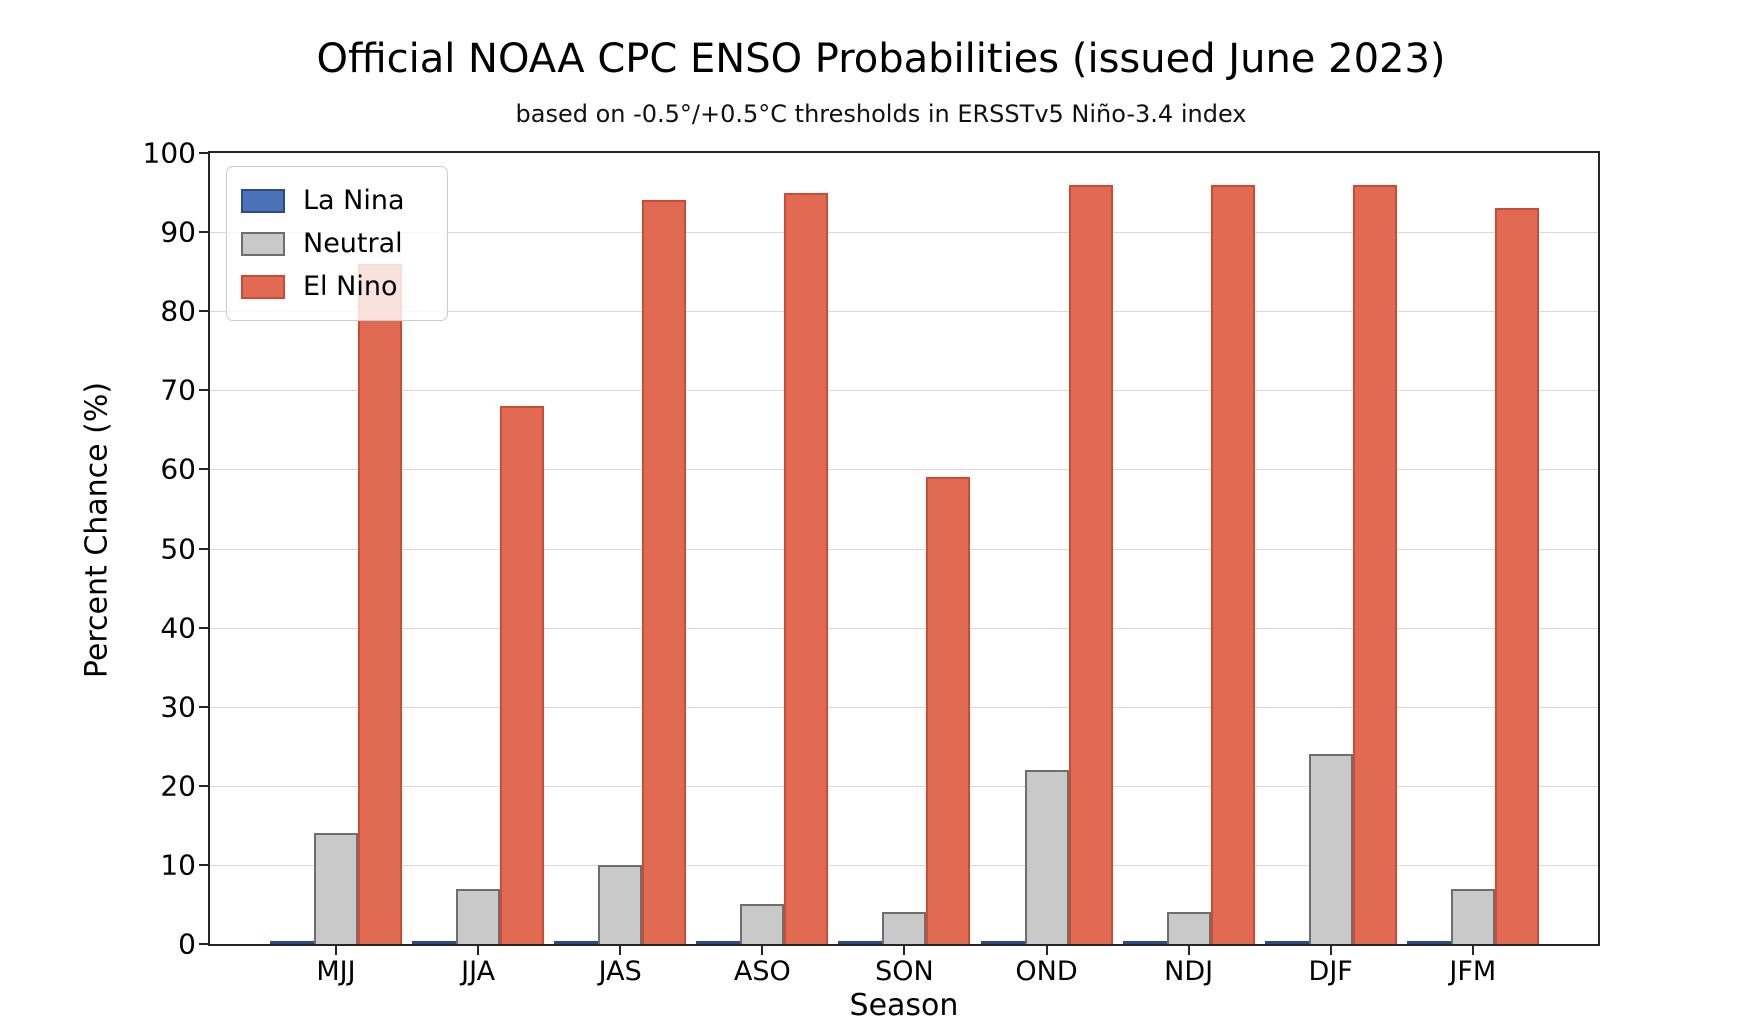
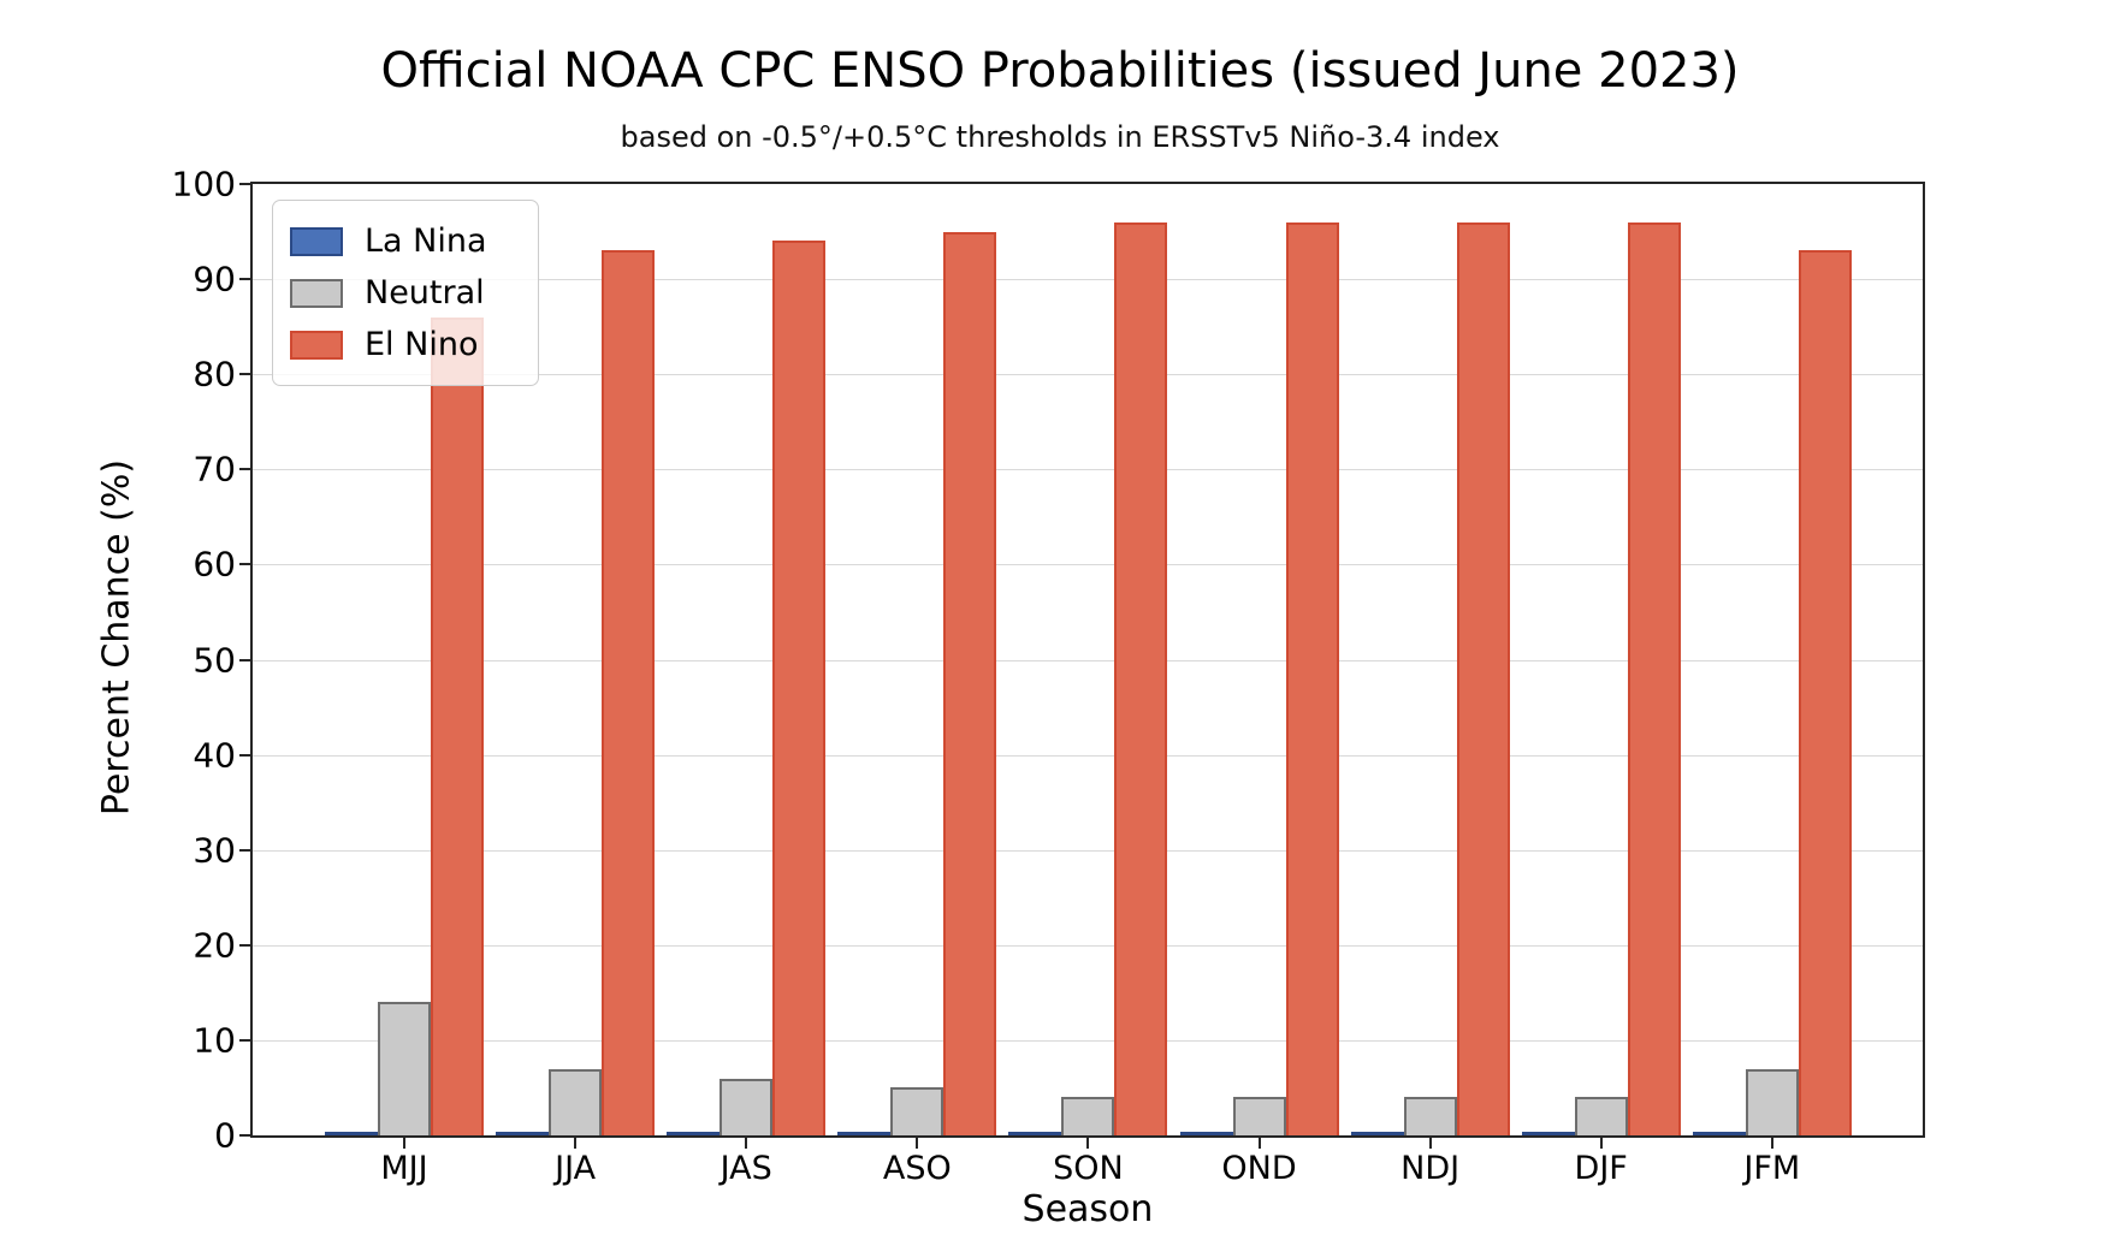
El Nino/JJA: 68 -> 93
Neutral/JAS: 10 -> 6
El Nino/SON: 59 -> 96
Neutral/OND: 22 -> 4
Neutral/DJF: 24 -> 4
